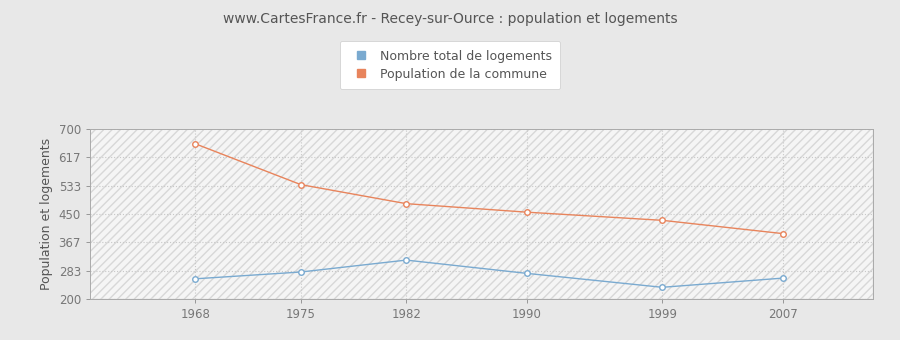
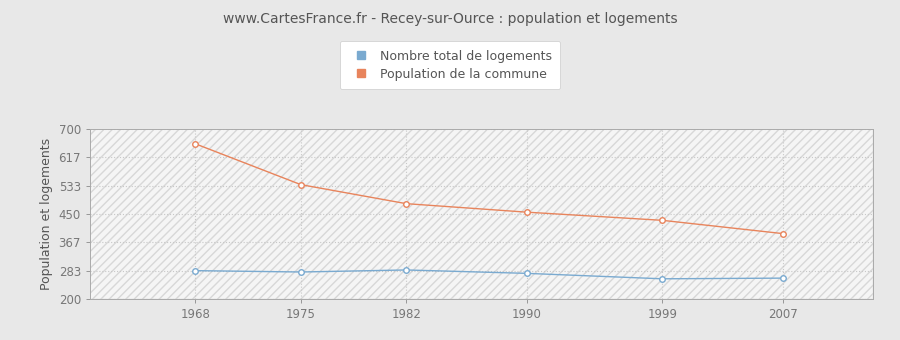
Nombre total de logements/1968: 260 -> 284
Nombre total de logements/1982: 315 -> 286
Nombre total de logements/1999: 235 -> 260
